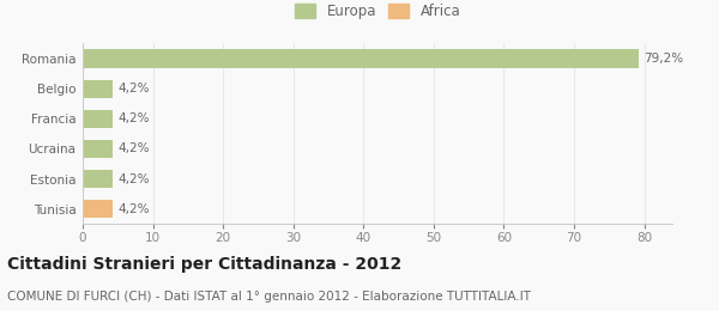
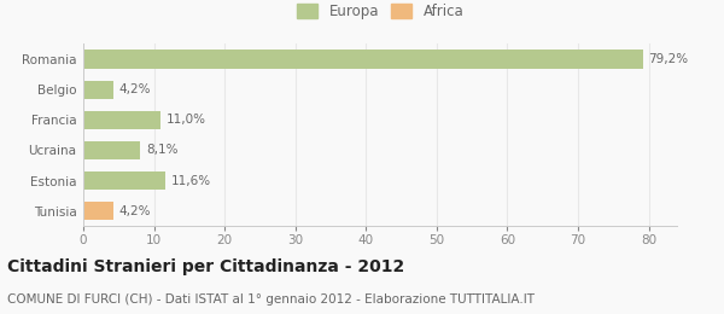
Francia: 4,2% -> 11,0%
Ucraina: 4,2% -> 8,1%
Estonia: 4,2% -> 11,6%
